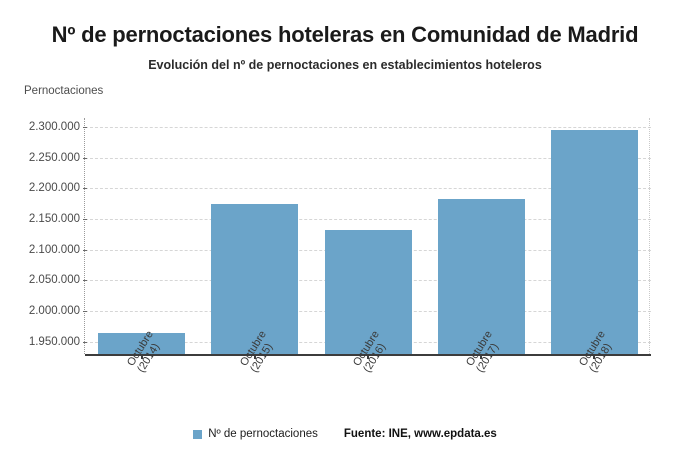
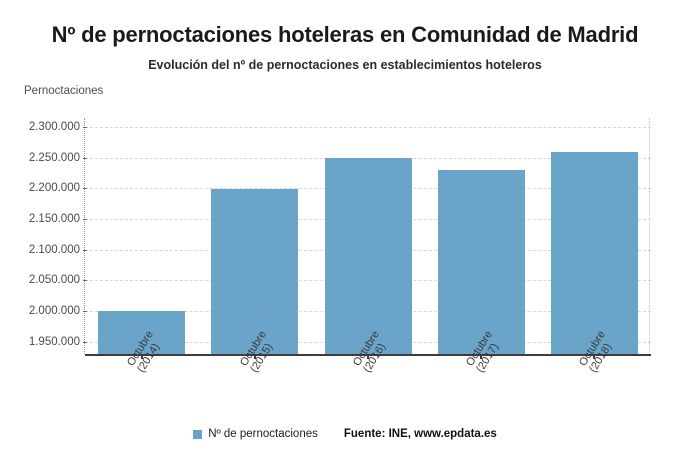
Octubre (2014): 1960000 -> 2000000
Octubre (2015): 2180000 -> 2200000
Octubre (2016): 2130000 -> 2250000
Octubre (2017): 2180000 -> 2230000
Octubre (2018): 2300000 -> 2260000
